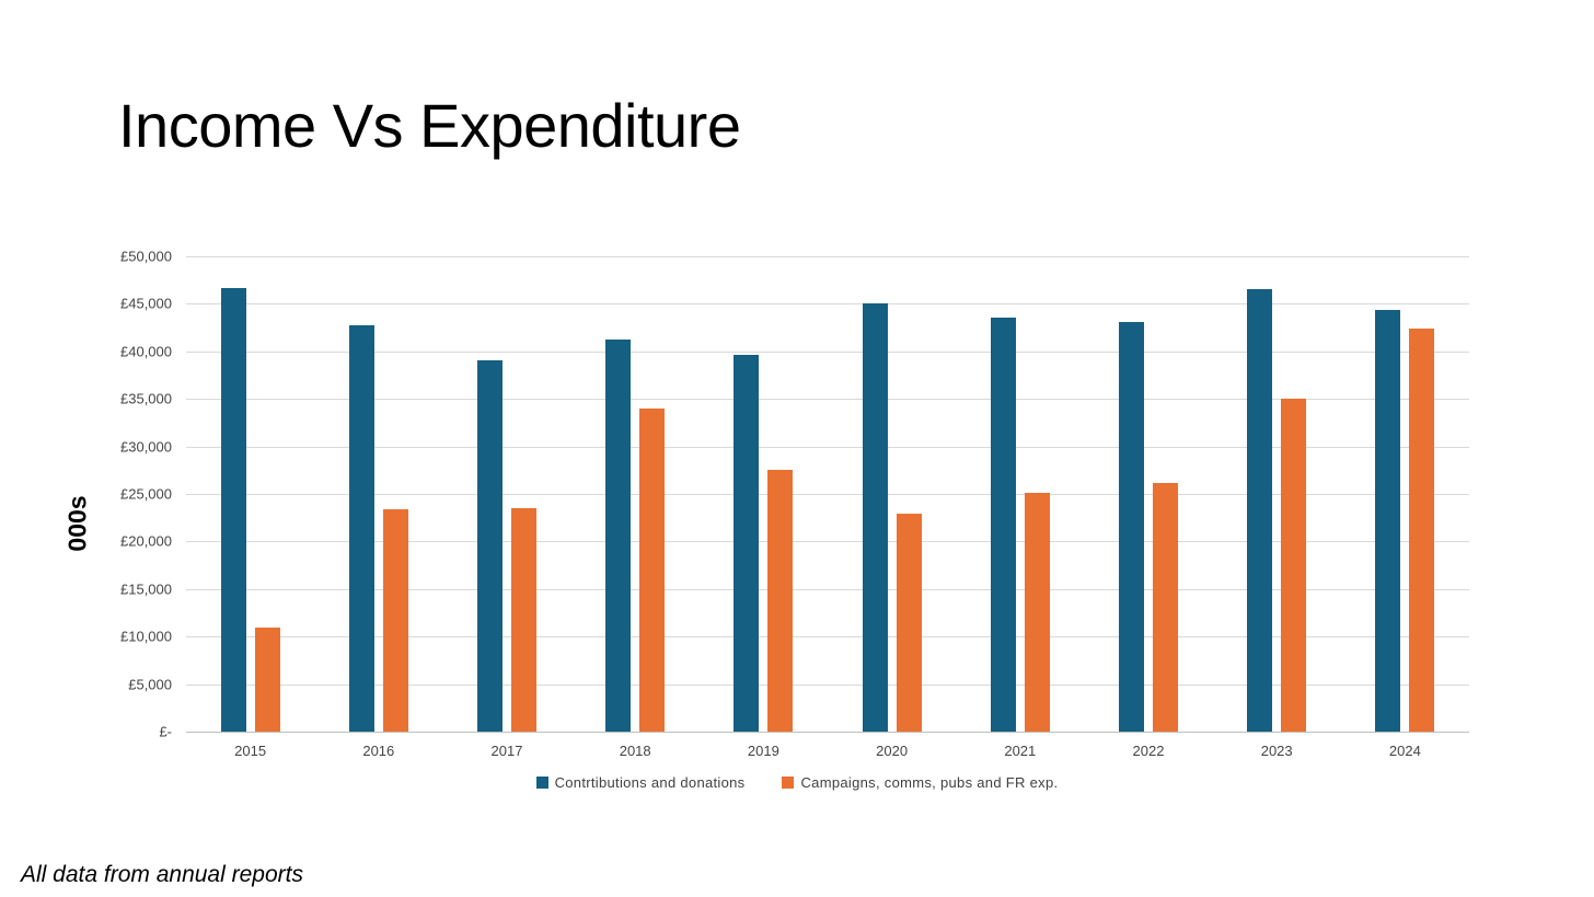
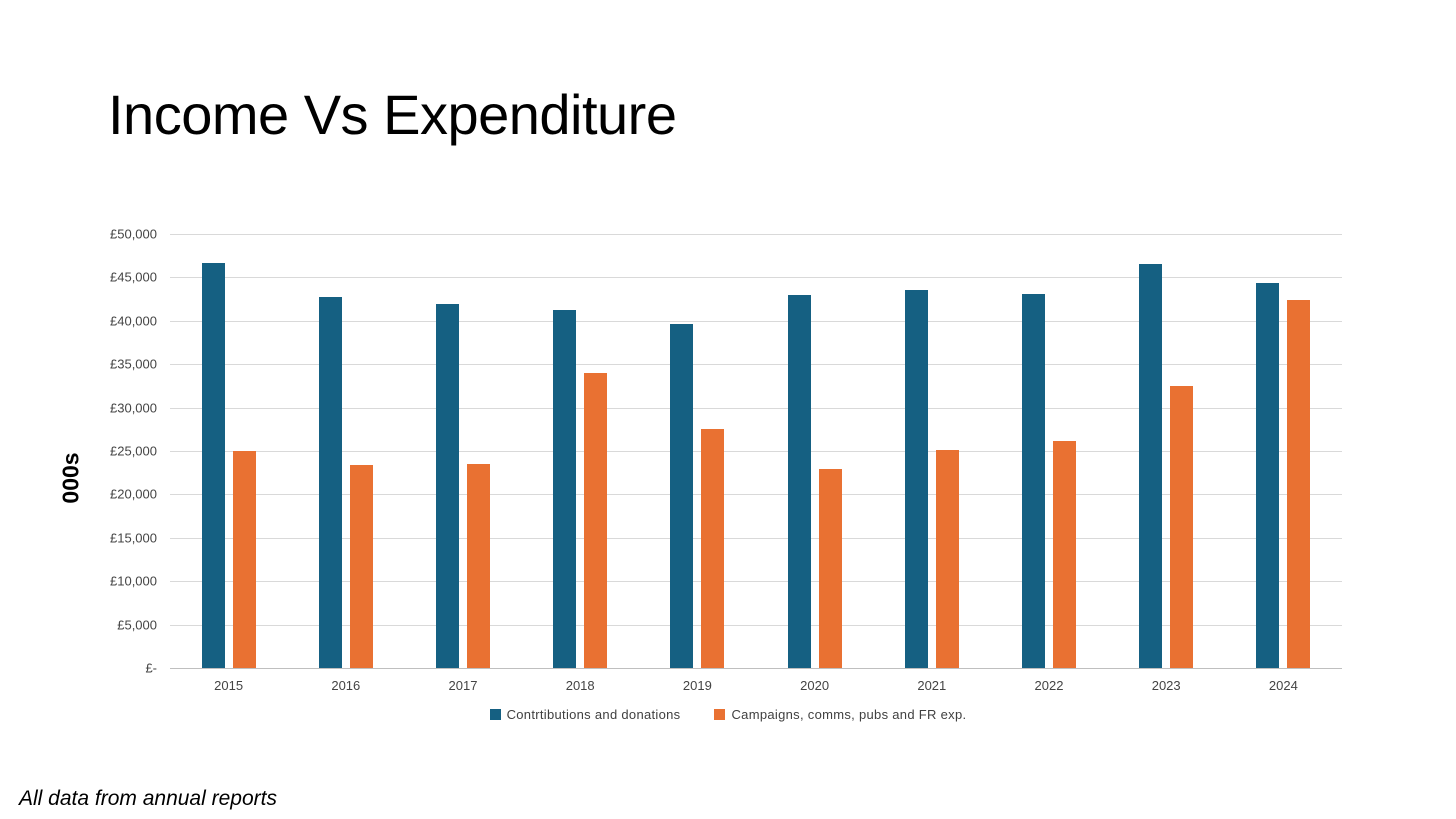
Campaigns, comms, pubs and FR exp./2015: £11000 -> £25000
Contrtibutions and donations/2017: £39000 -> £42000
Contrtibutions and donations/2020: £45000 -> £43000
Campaigns, comms, pubs and FR exp./2023: £35000 -> £32000
